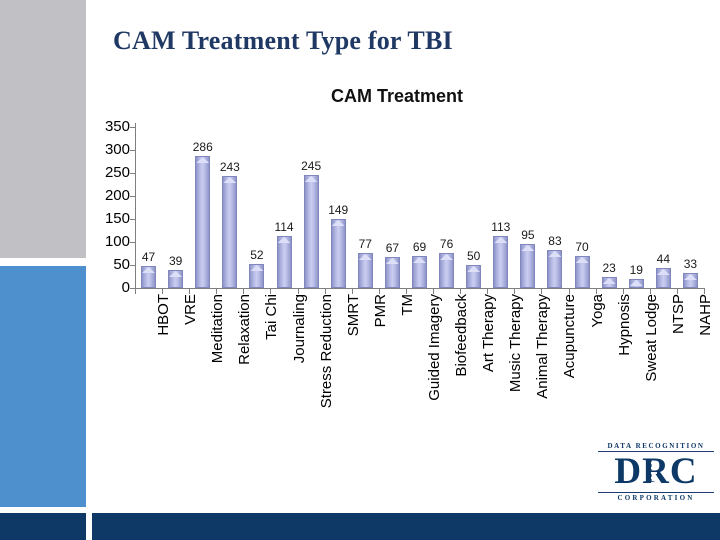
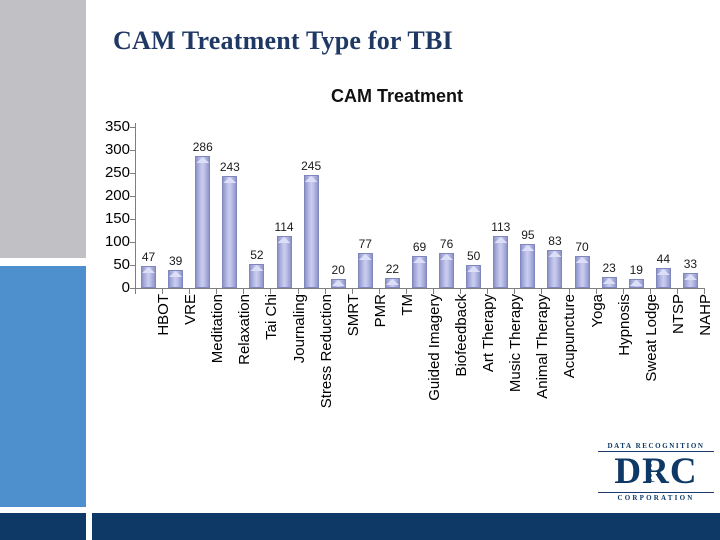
SMRT: 149 -> 20
TM: 67 -> 22
